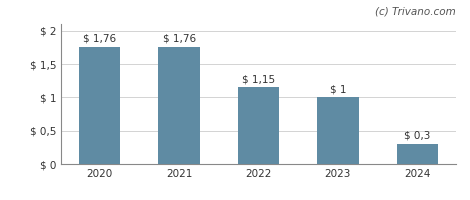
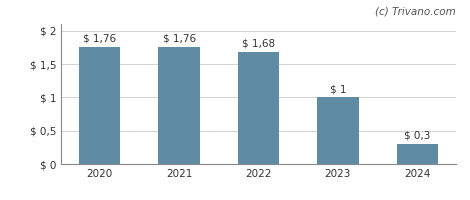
2022: 1,15 -> 1,68
